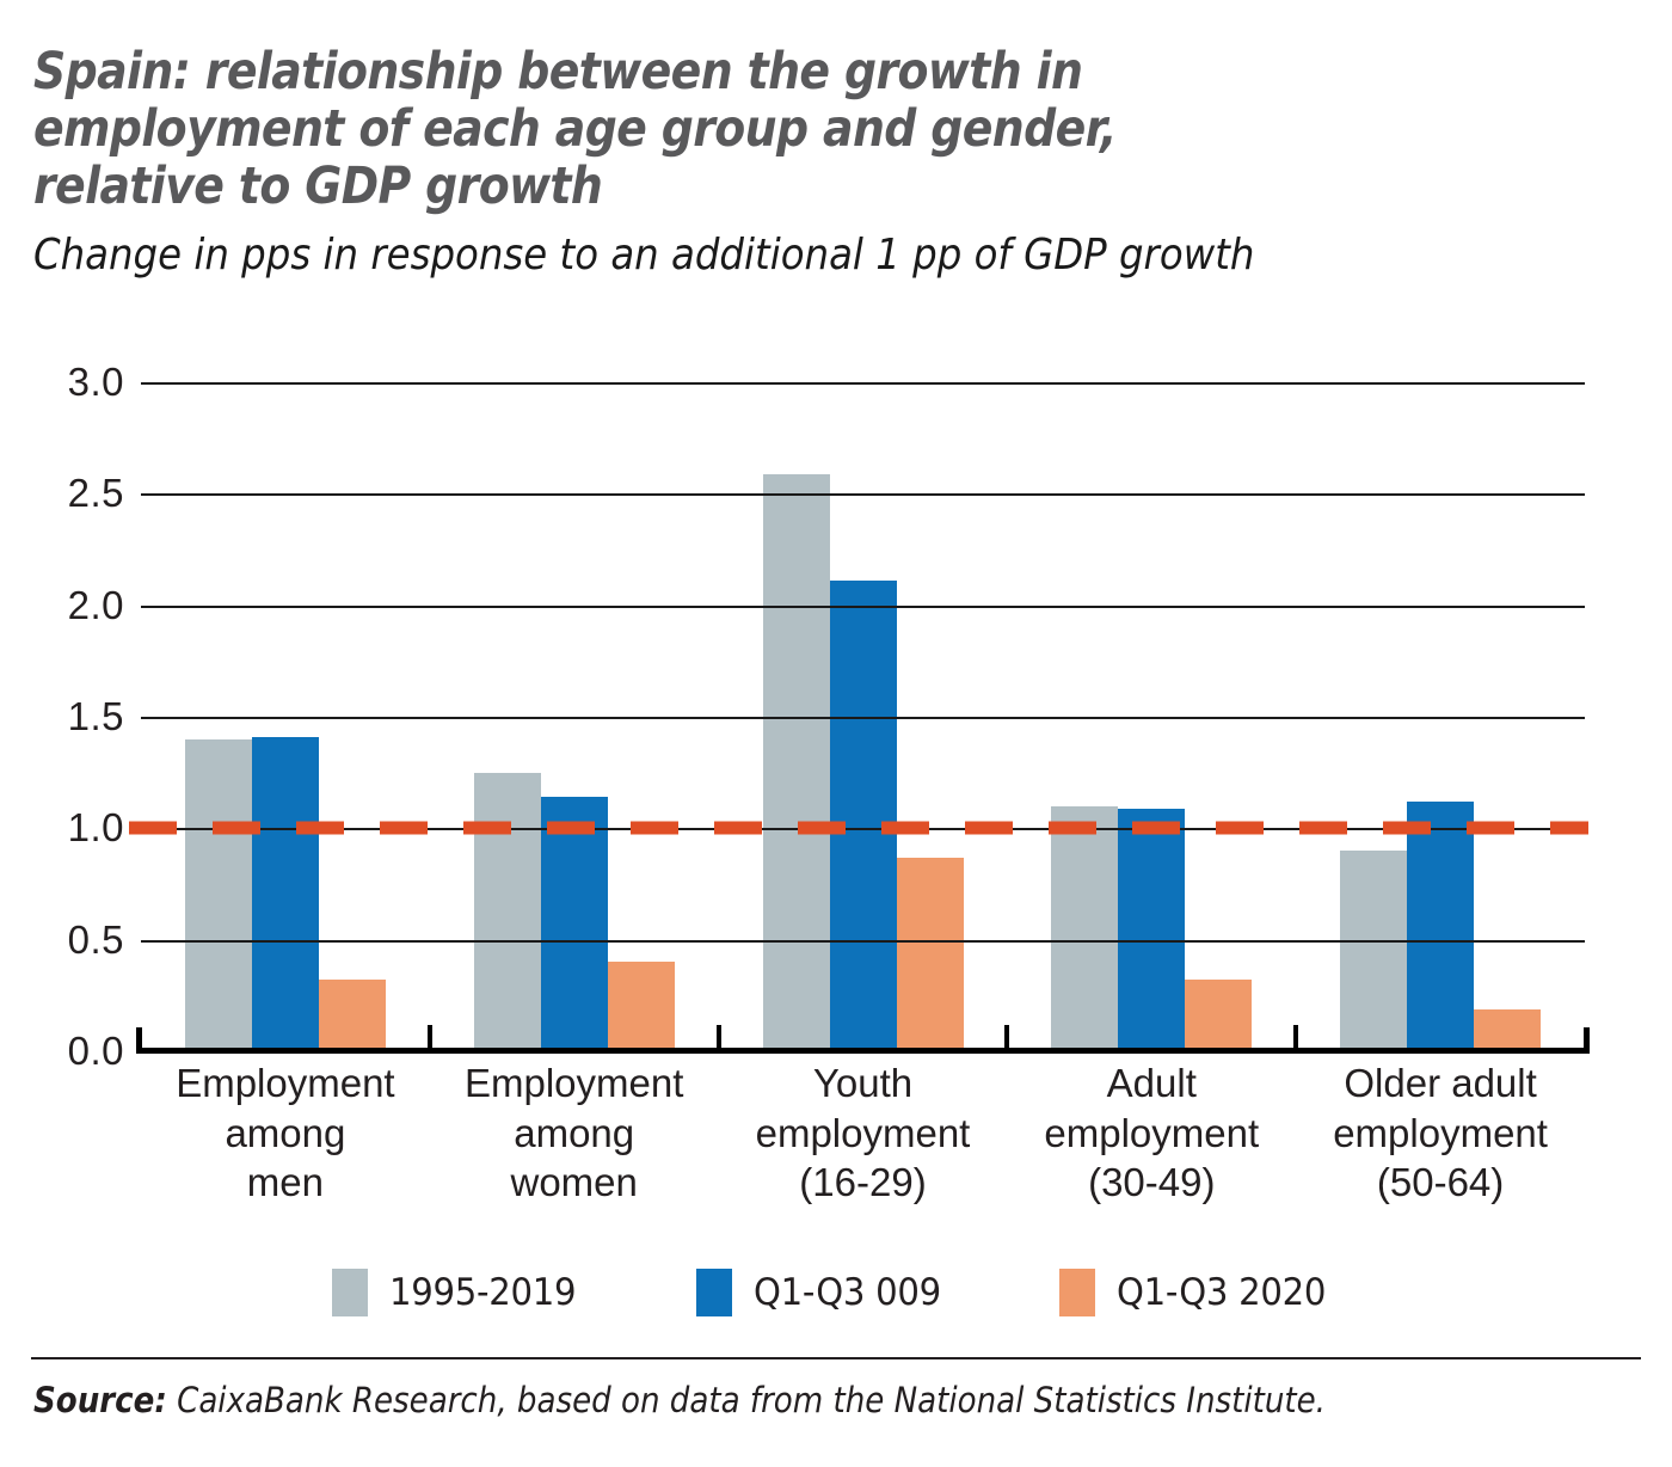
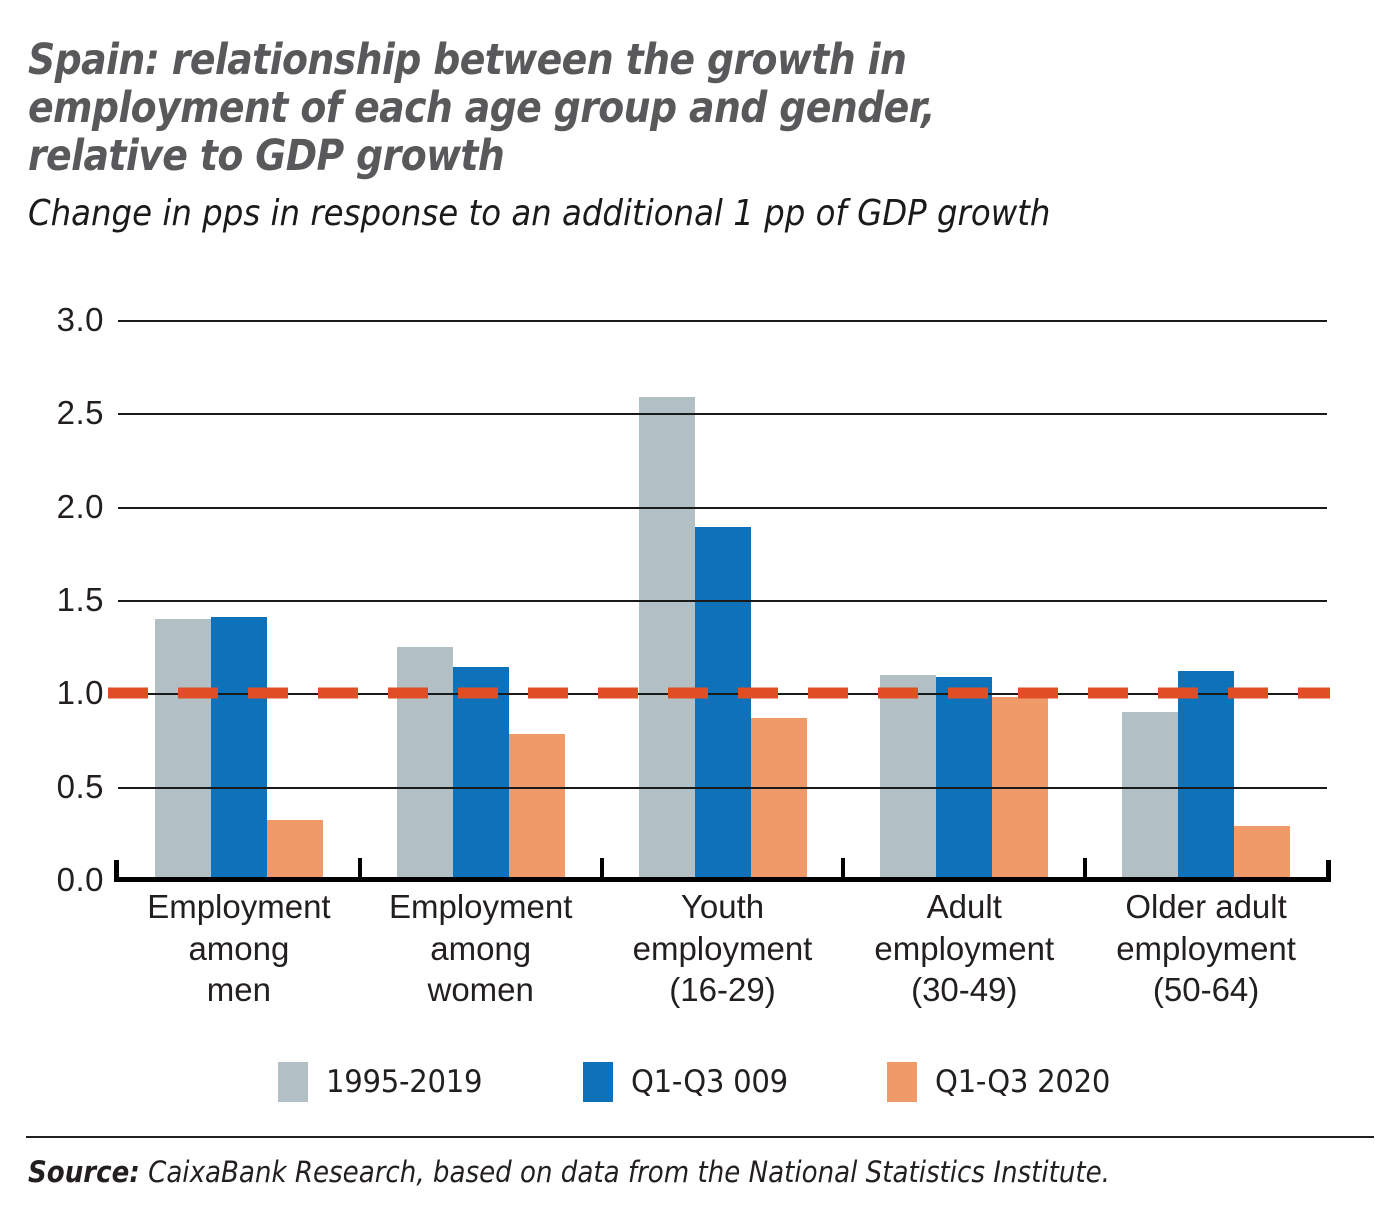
Q1-Q3 2020/Employment among women: 0.40 -> 0.78
Q1-Q3 009/Youth employment (16-29): 2.11 -> 1.89
Q1-Q3 2020/Adult employment (30-49): 0.32 -> 0.98
Q1-Q3 2020/Older adult employment (50-64): 0.19 -> 0.29
